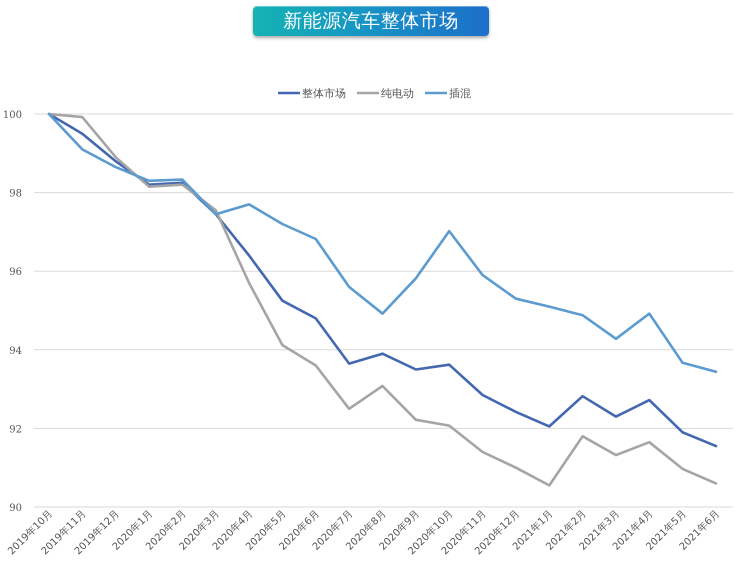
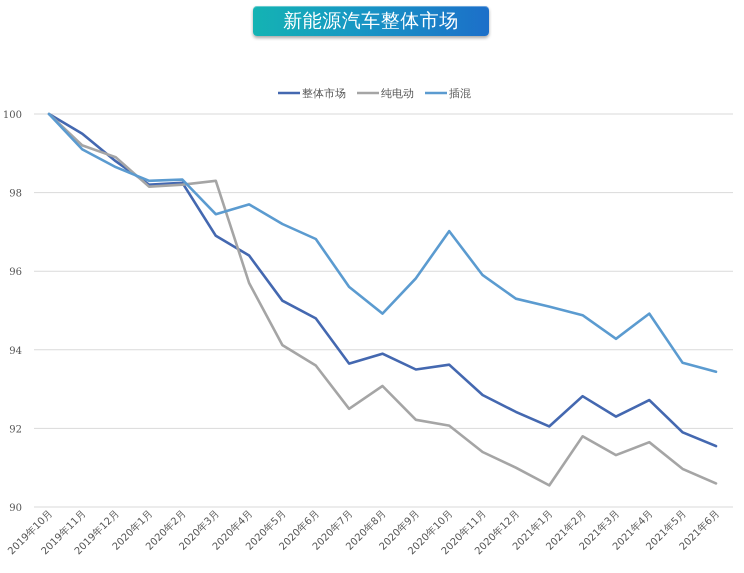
纯电动/2019年11月: 99.9 -> 99.2
整体市场/2020年3月: 97.5 -> 96.9
纯电动/2020年3月: 97.5 -> 98.3
